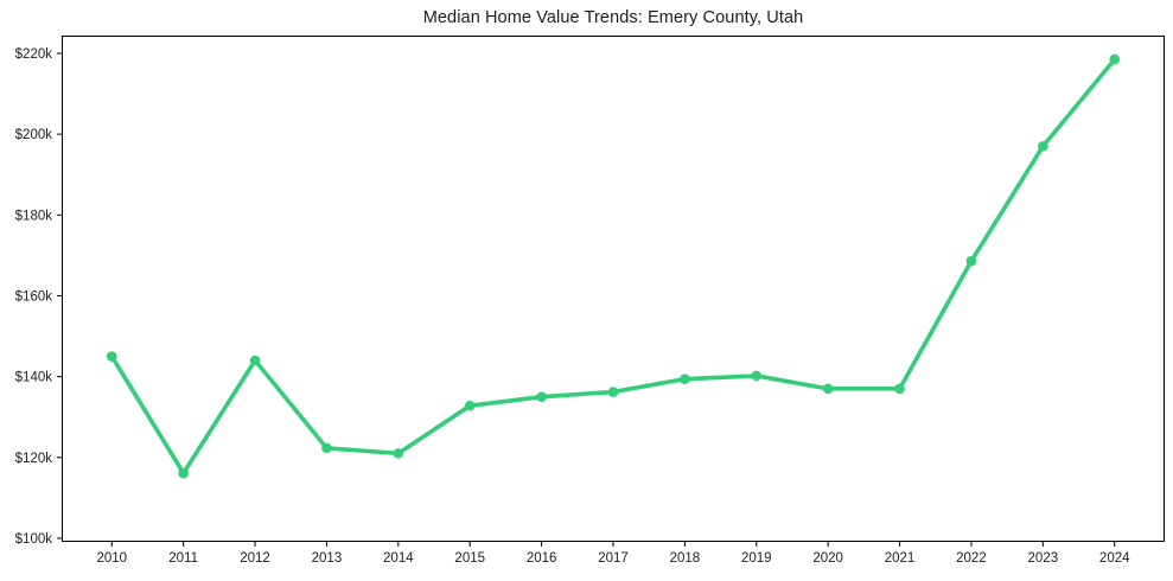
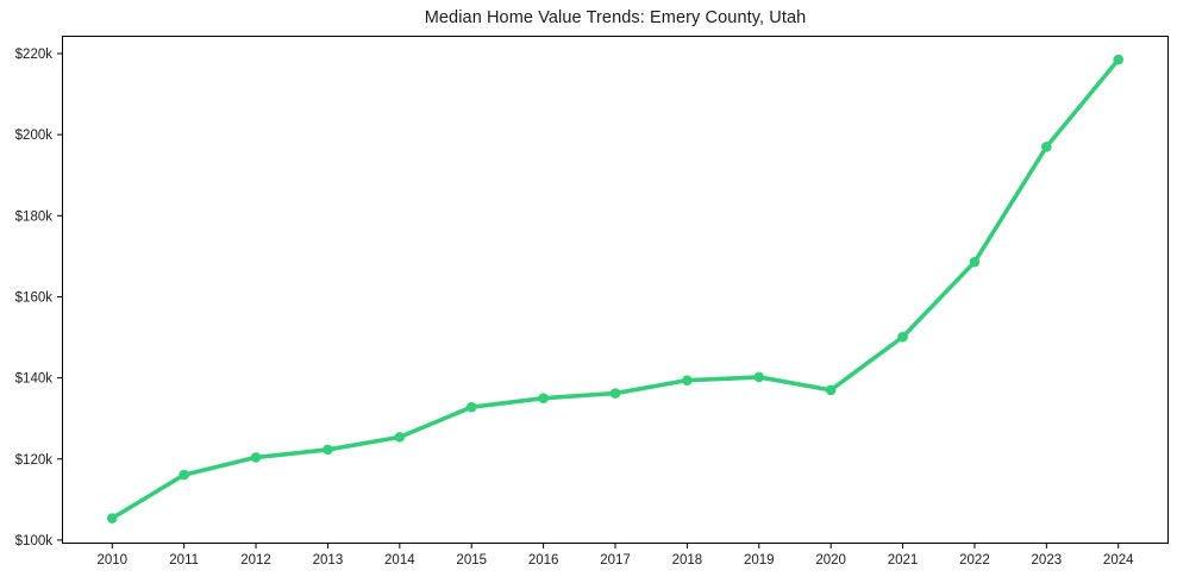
2010: $145k -> $105k
2012: $144k -> $120k
2014: $121k -> $125k
2021: $137k -> $150k
